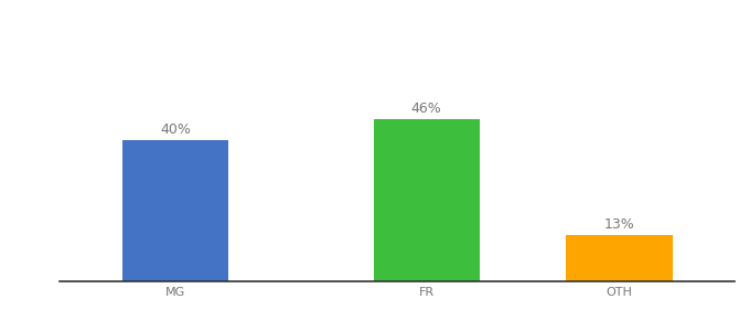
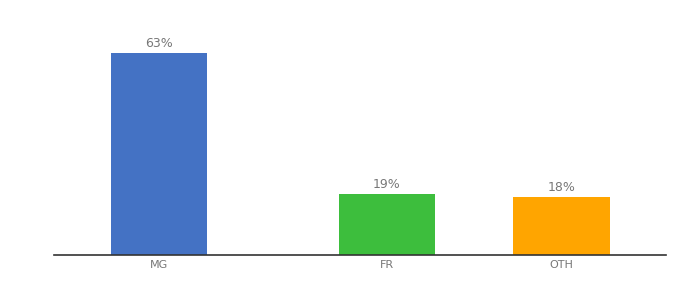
MG: 40% -> 63%
FR: 46% -> 19%
OTH: 13% -> 18%
